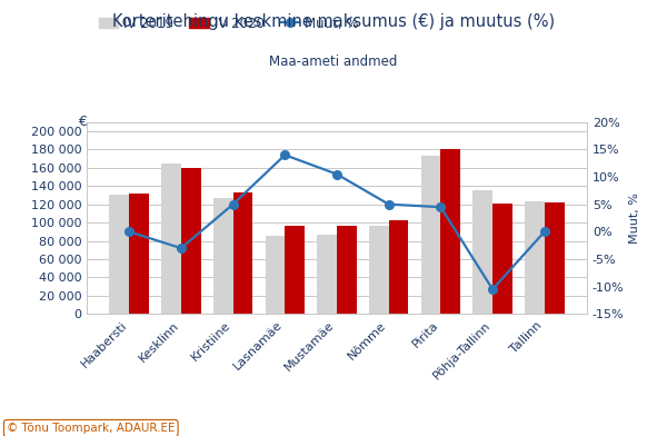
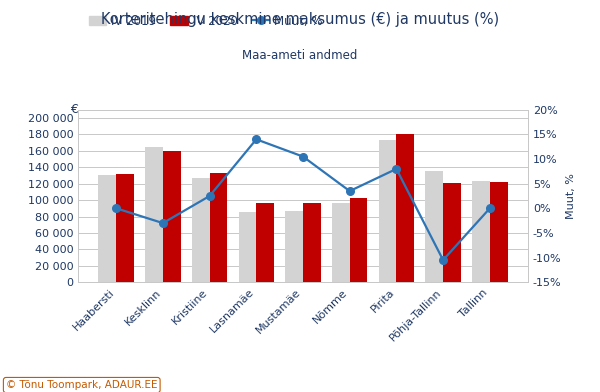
Muut, %/Kristiine: 5.0% -> 2.5%
Muut, %/Nõmme: 5.0% -> 3.5%
Muut, %/Pirita: 4.5% -> 8.0%
